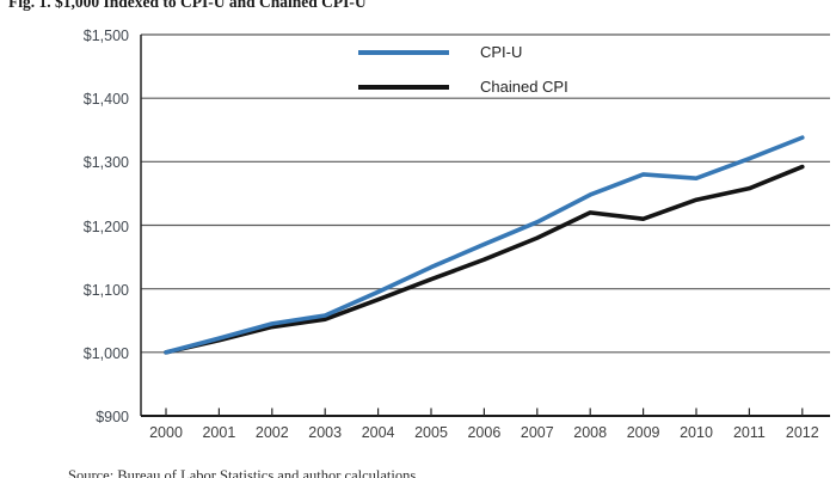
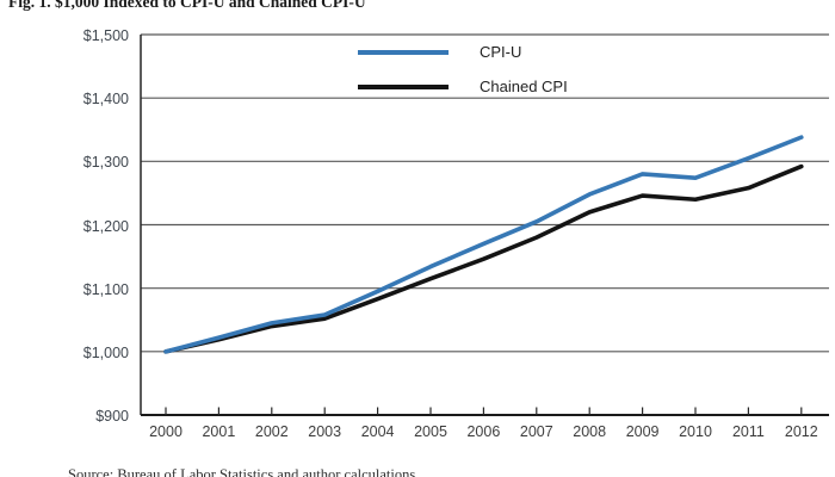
Chained CPI/2009: $1210 -> $1250
